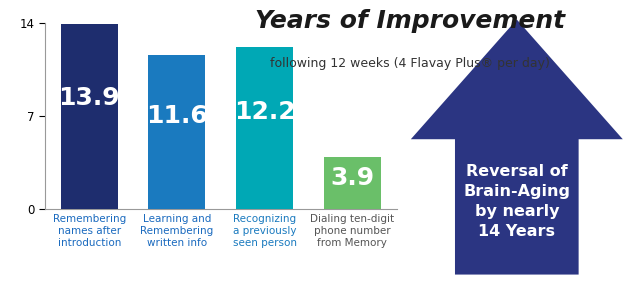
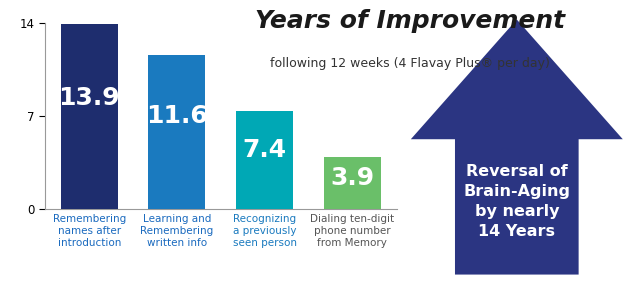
Recognizing a previously seen person: 12.2 -> 7.4
